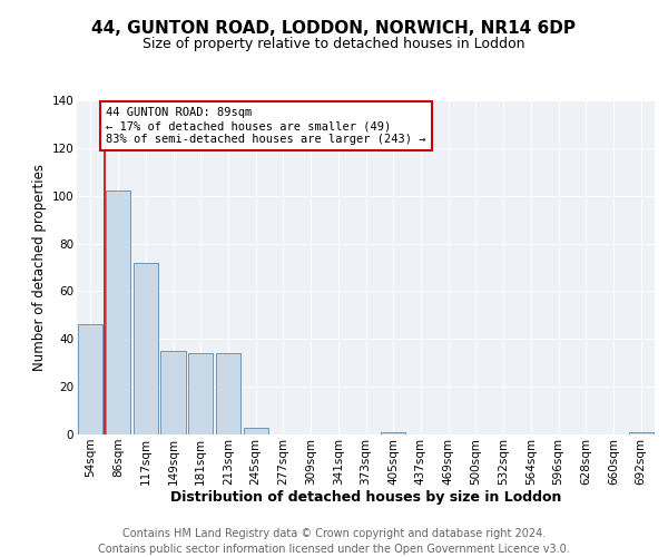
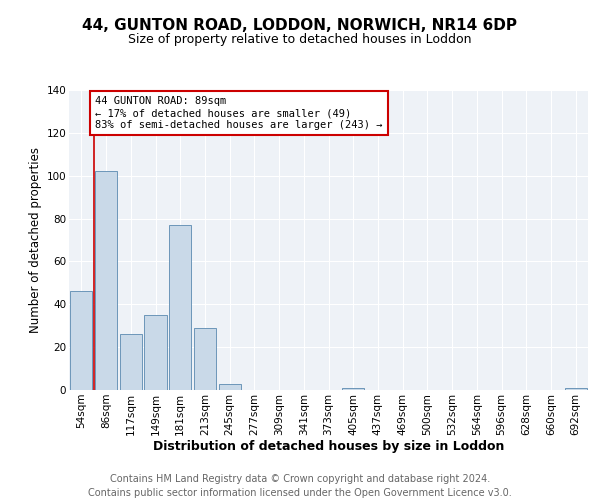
117sqm: 72 -> 26
181sqm: 34 -> 77
213sqm: 34 -> 29
